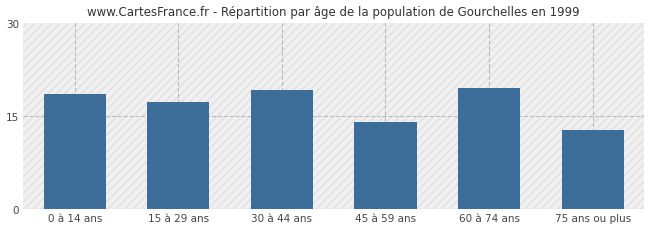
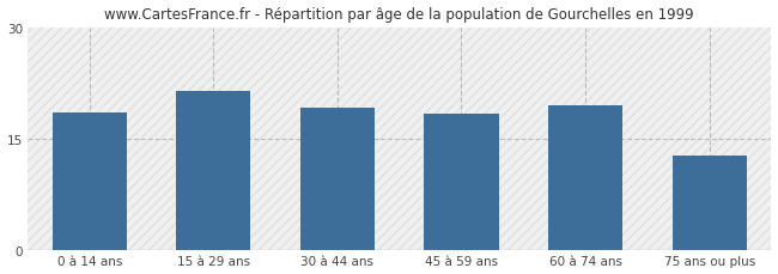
15 à 29 ans: 17.2 -> 21.4
45 à 59 ans: 14.0 -> 18.4
